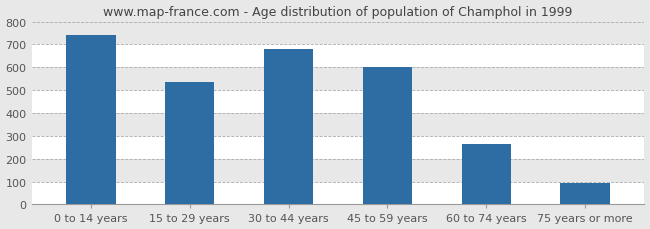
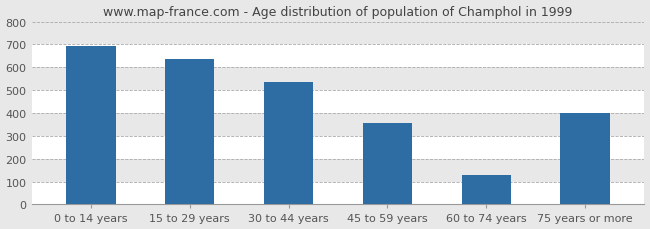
0 to 14 years: 740 -> 695
15 to 29 years: 535 -> 635
30 to 44 years: 680 -> 535
45 to 59 years: 600 -> 355
60 to 74 years: 265 -> 130
75 years or more: 93 -> 400
